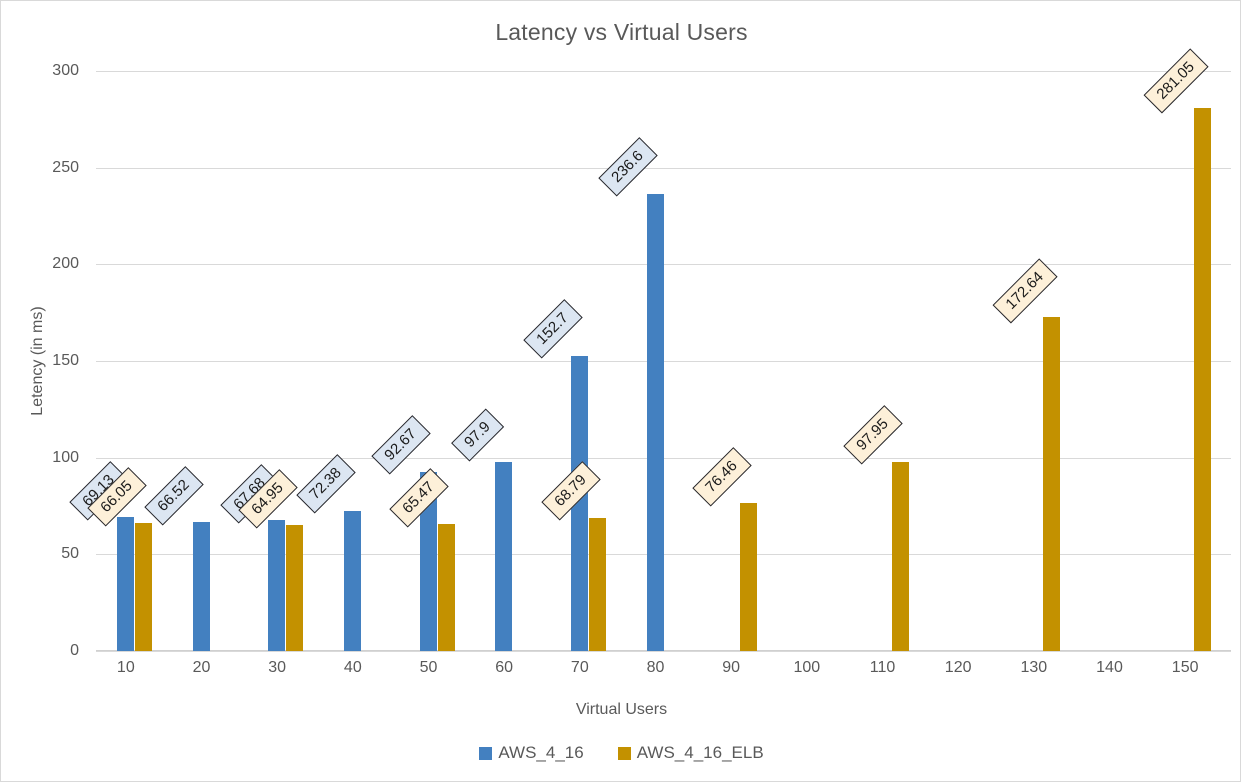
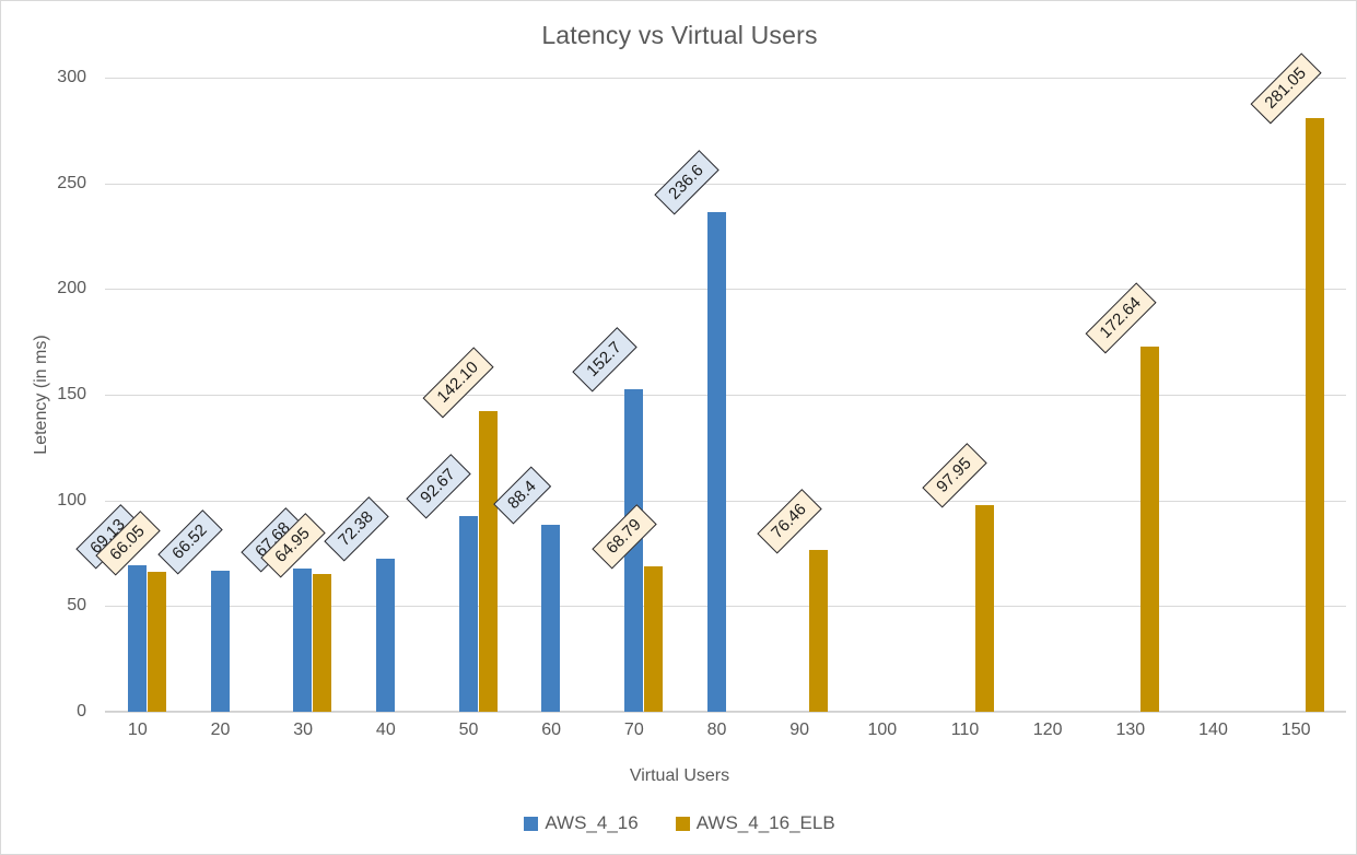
AWS_4_16_ELB/50: 65.47 -> 142.10
AWS_4_16/60: 97.9 -> 88.4
